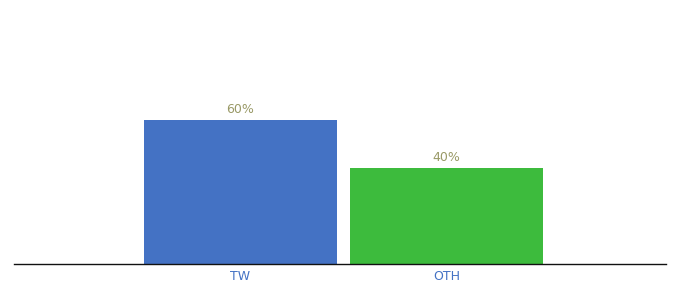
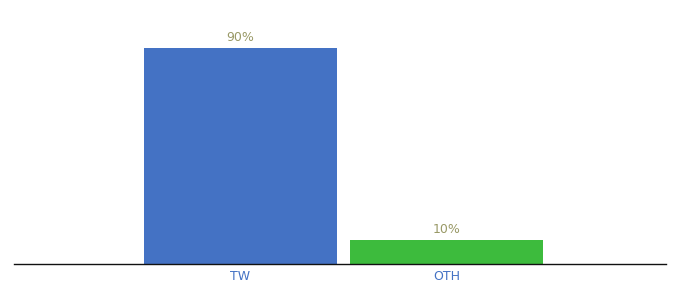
TW: 60% -> 90%
OTH: 40% -> 10%
